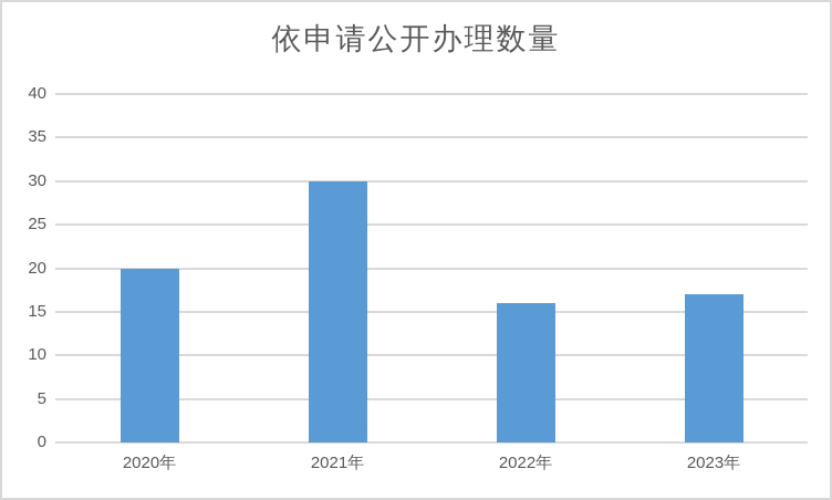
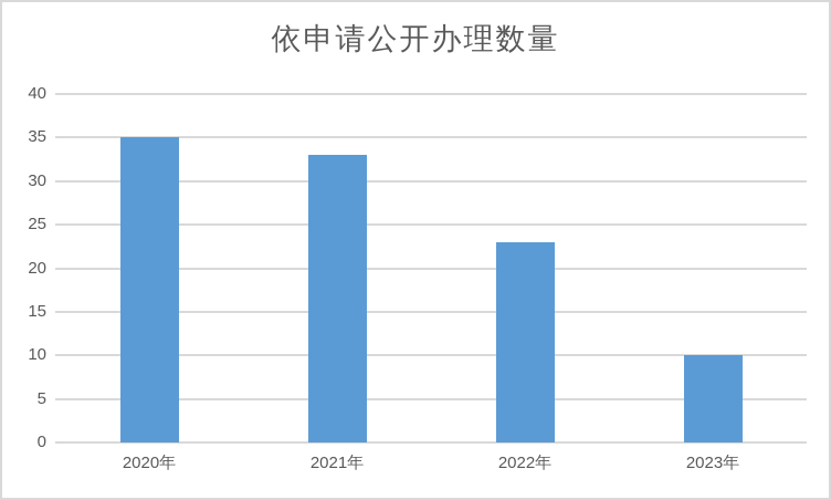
2020年: 20 -> 35
2021年: 30 -> 33
2022年: 16 -> 23
2023年: 17 -> 10
